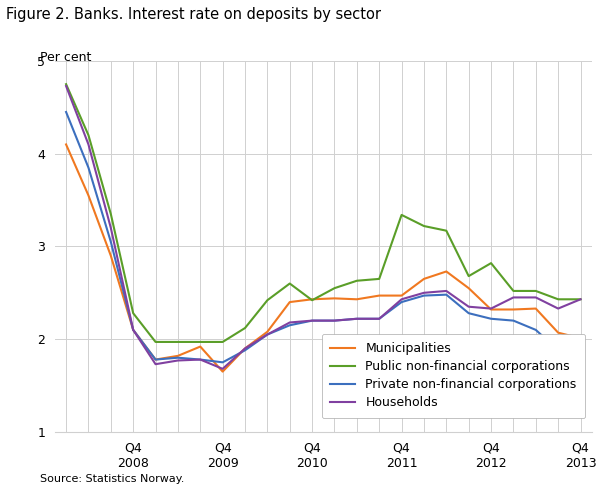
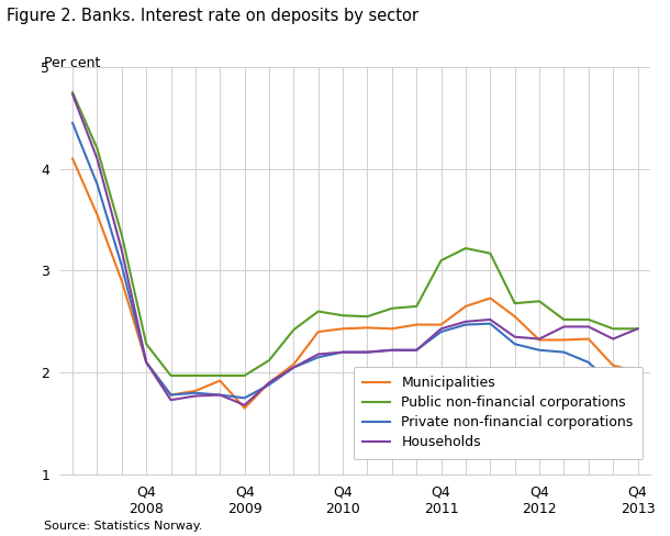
Public non-financial corporations/Q4 2010: 2.42 -> 2.56
Public non-financial corporations/Q4 2011: 3.34 -> 3.10
Public non-financial corporations/Q4 2012: 2.82 -> 2.70
